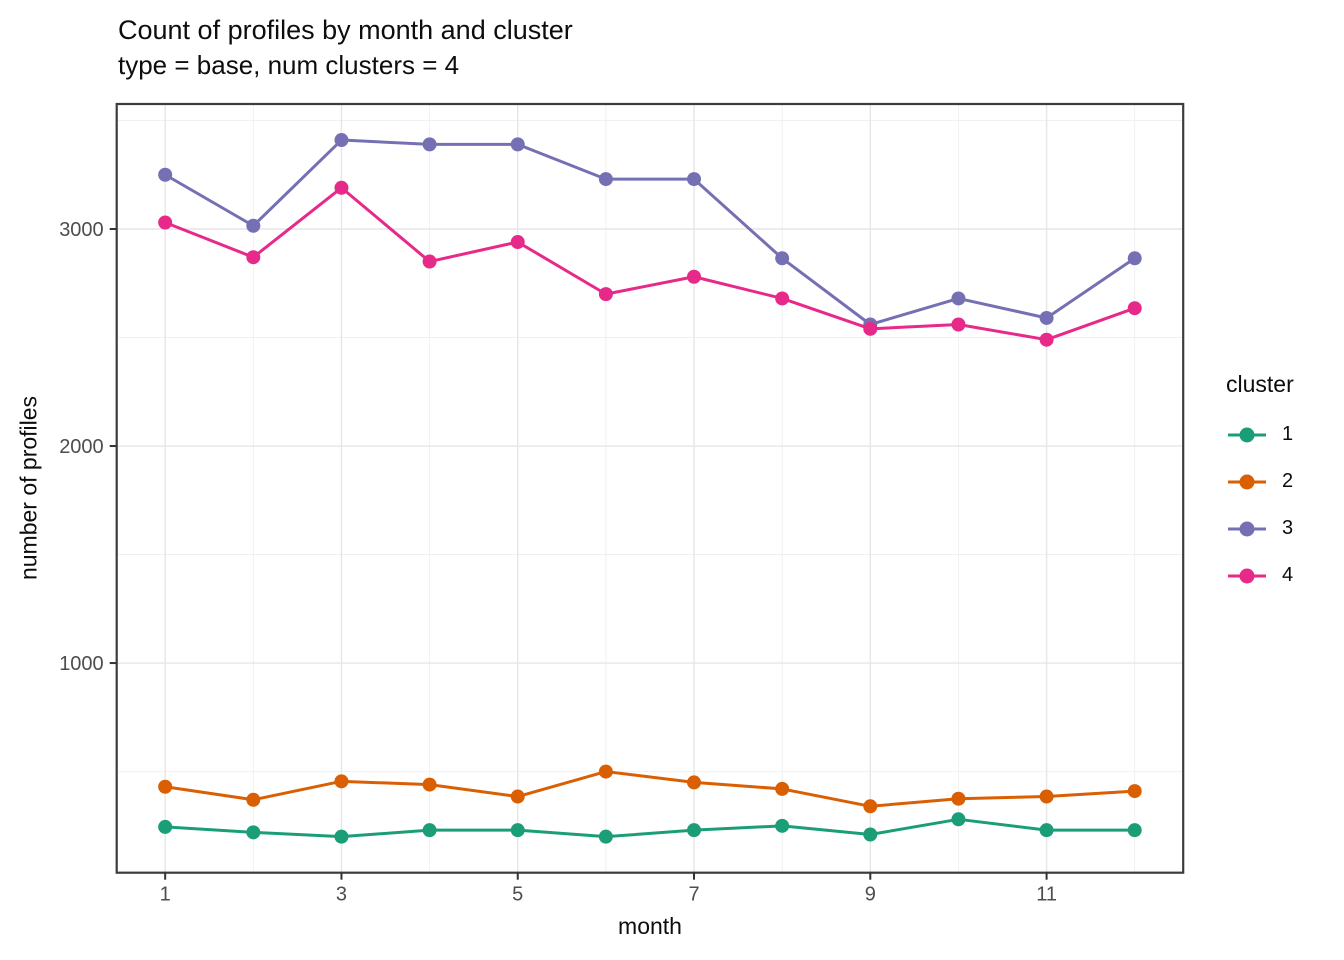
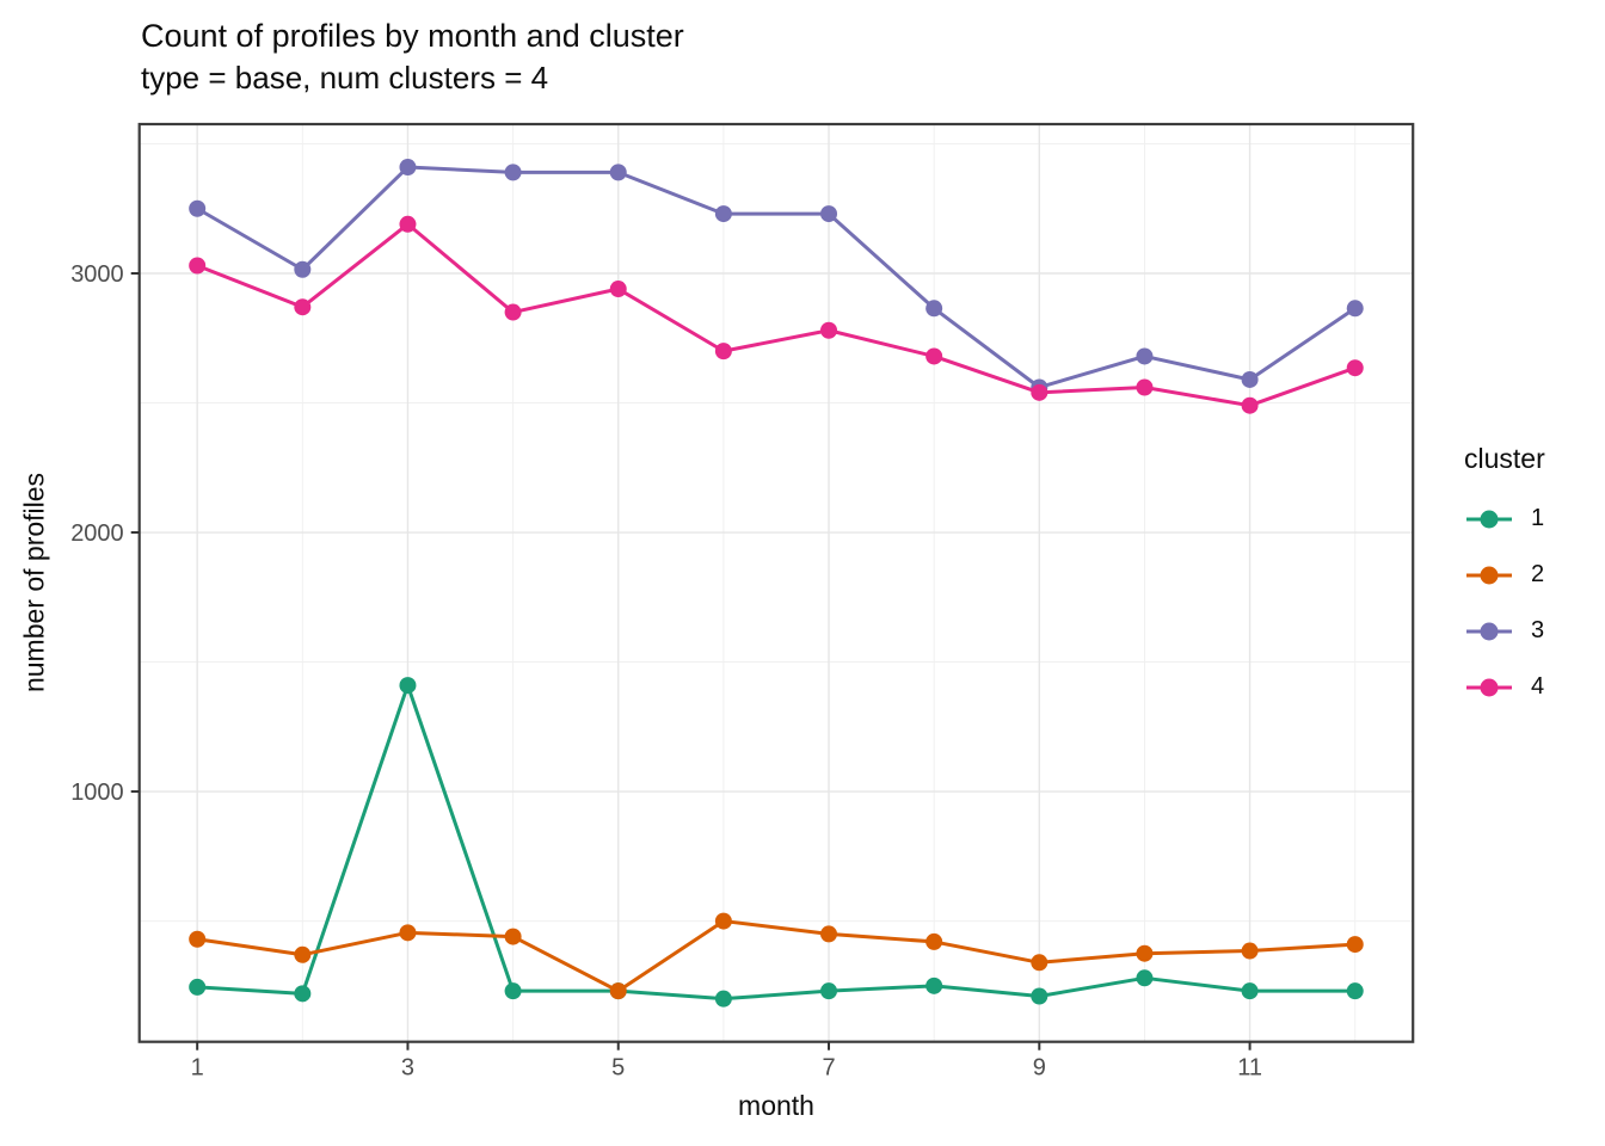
1/3: 200 -> 1410
2/5: 380 -> 230
